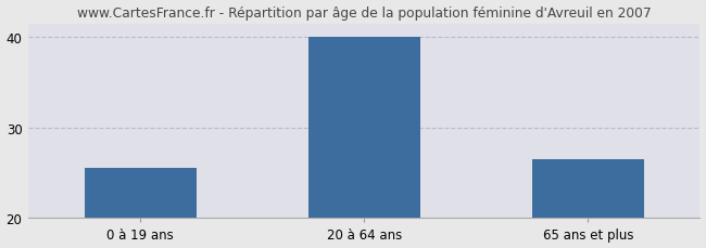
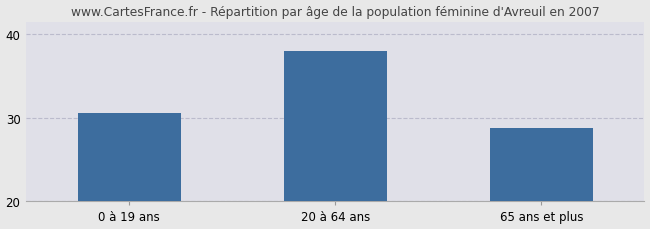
0 à 19 ans: 25.5 -> 30.6
20 à 64 ans: 40.0 -> 38.0
65 ans et plus: 26.5 -> 28.8
